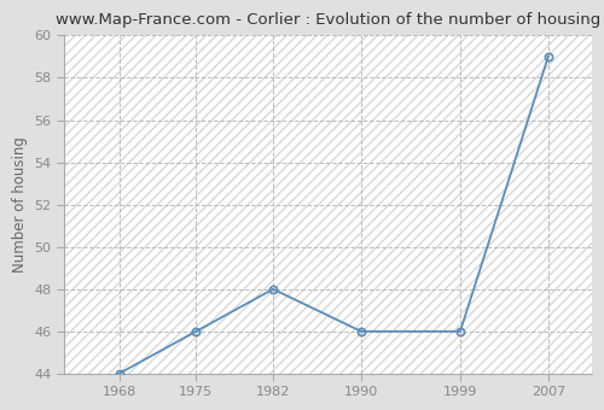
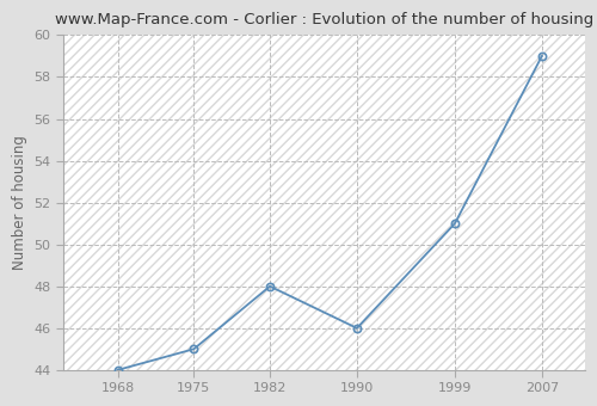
1975: 46 -> 45
1999: 46 -> 51
